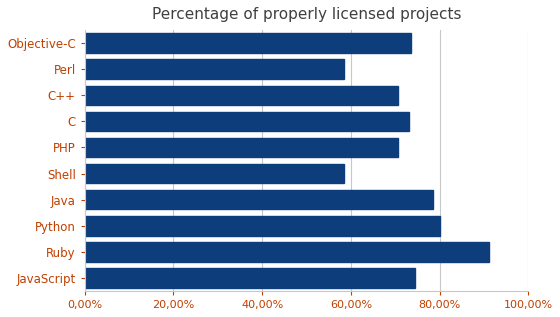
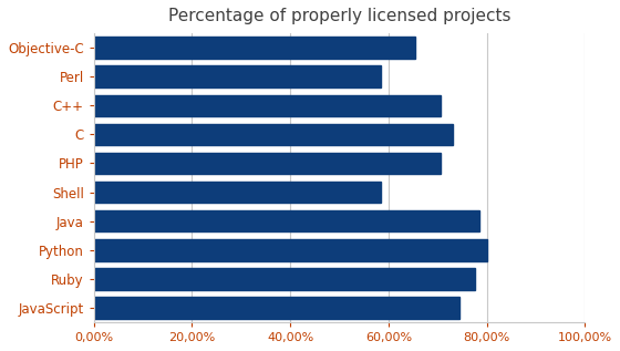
Objective-C: 73,5% -> 65,5%
Ruby: 91,0% -> 77,5%
